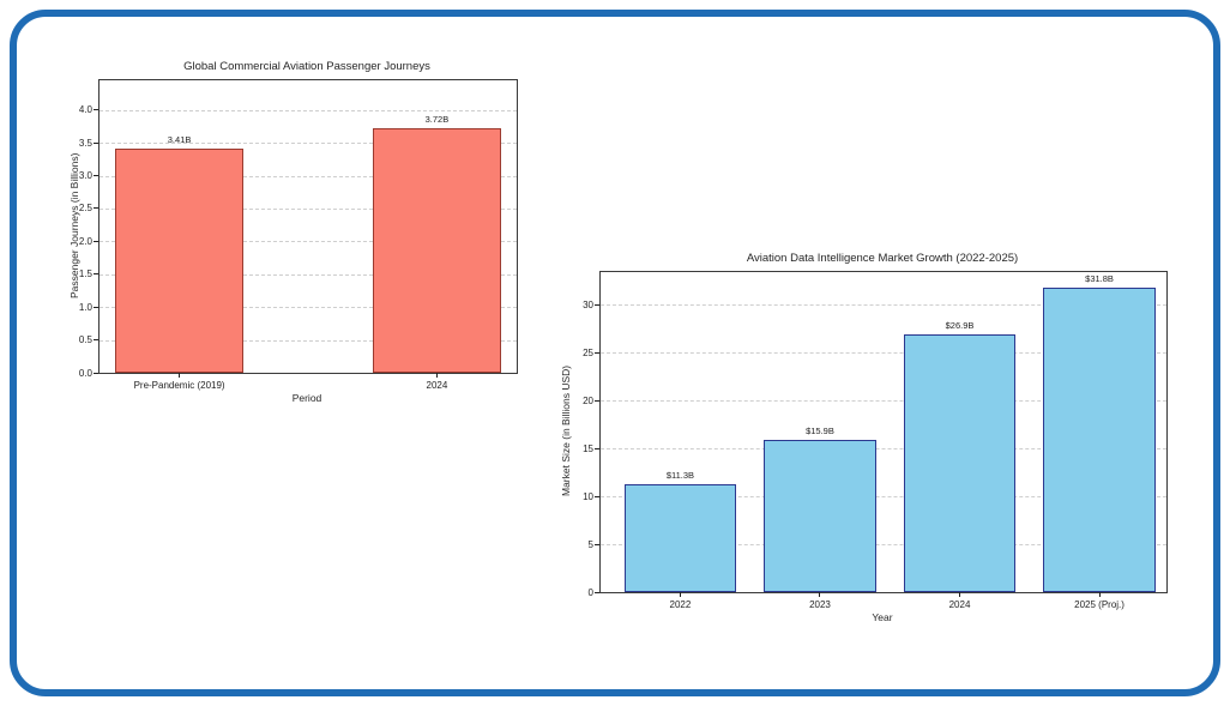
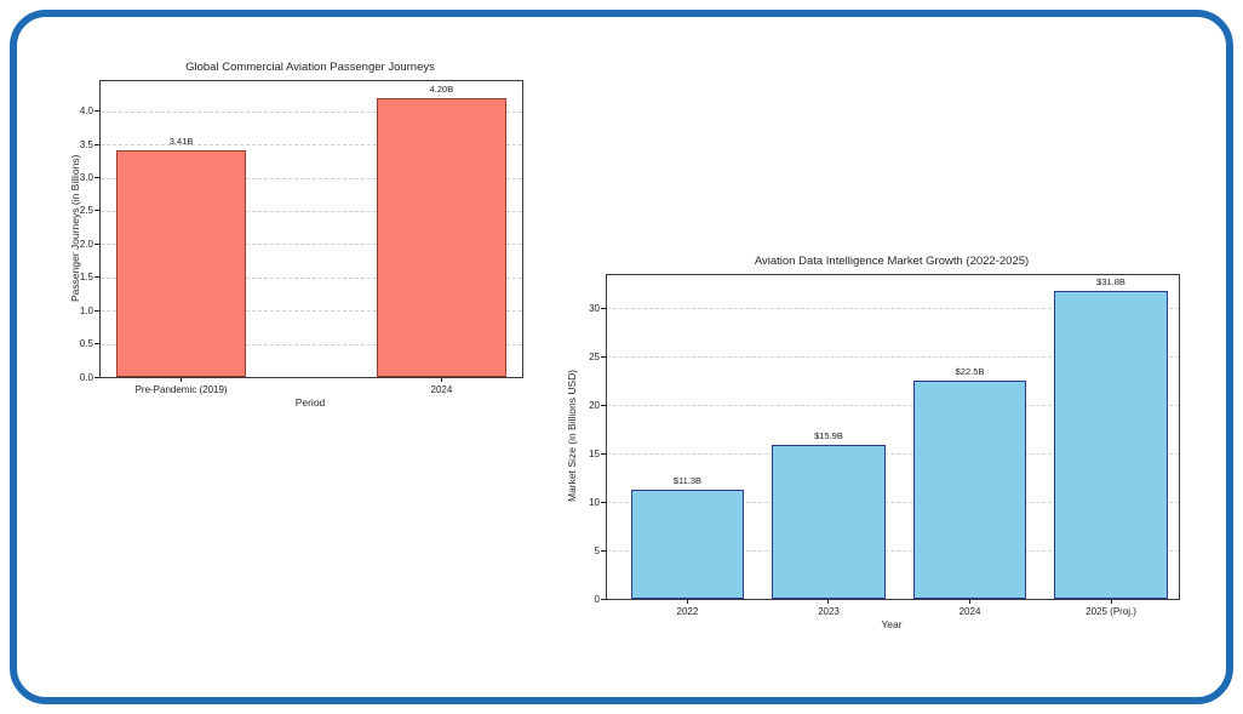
Global Commercial Aviation Passenger Journeys/2024: 3.72B -> 4.20B
Aviation Data Intelligence Market Growth (2022-2025)/2024: $26.9B -> $22.5B
